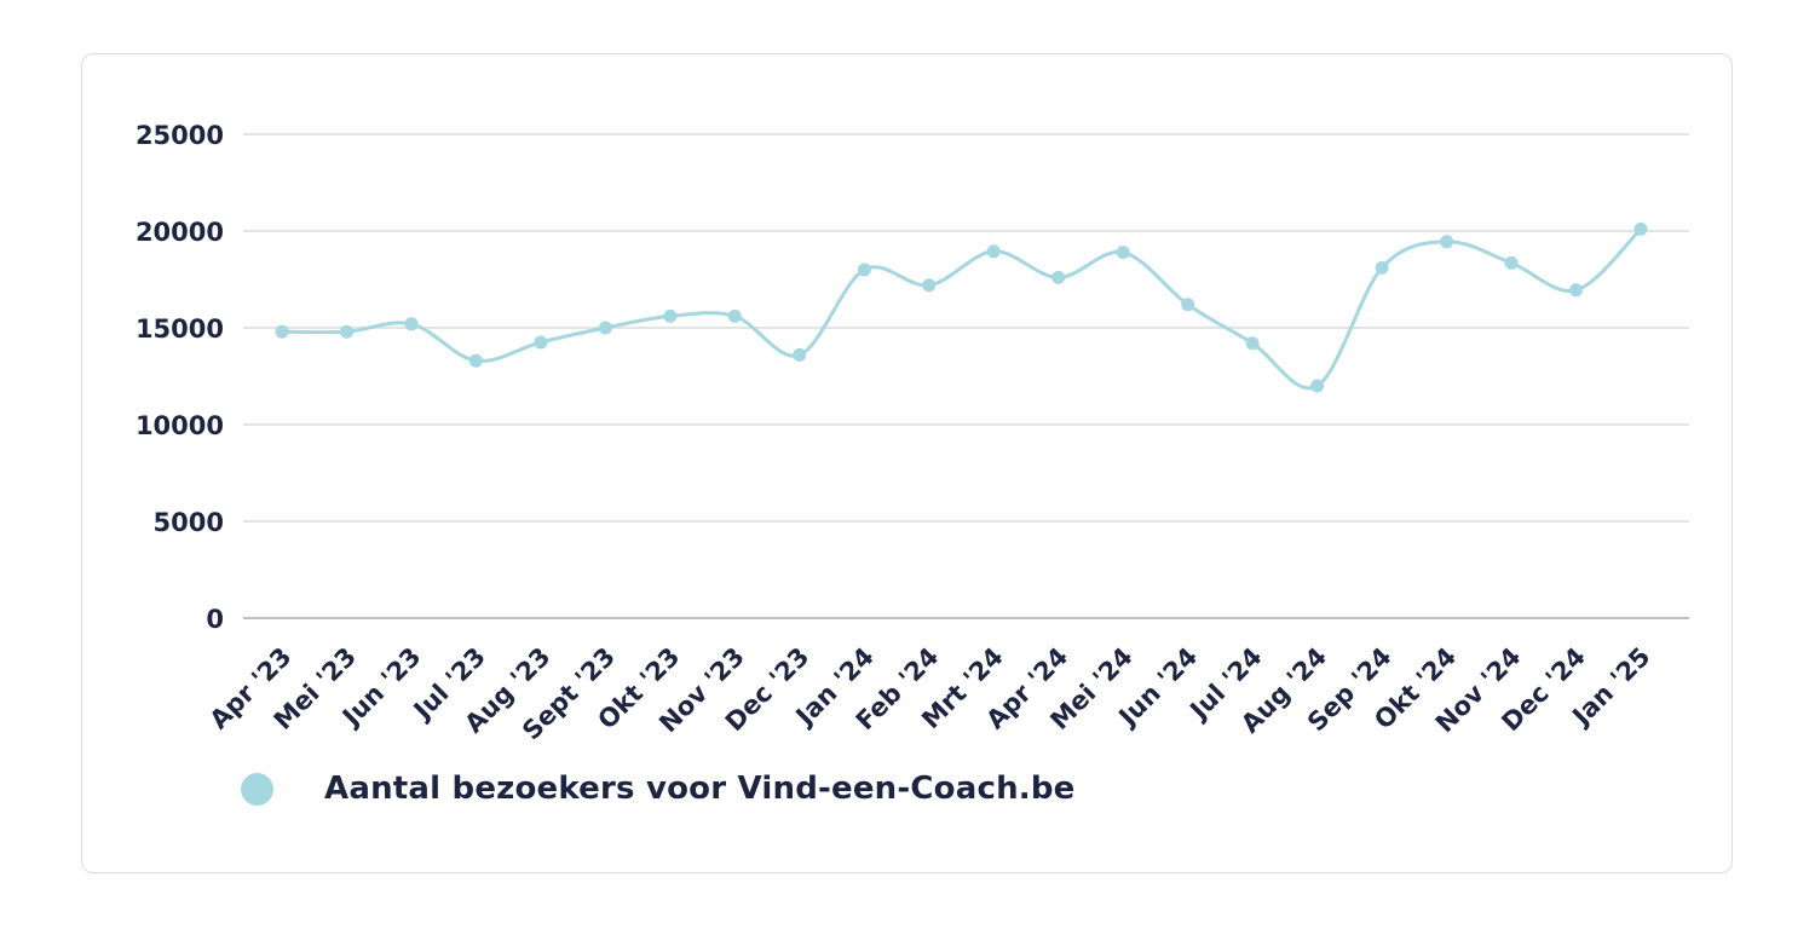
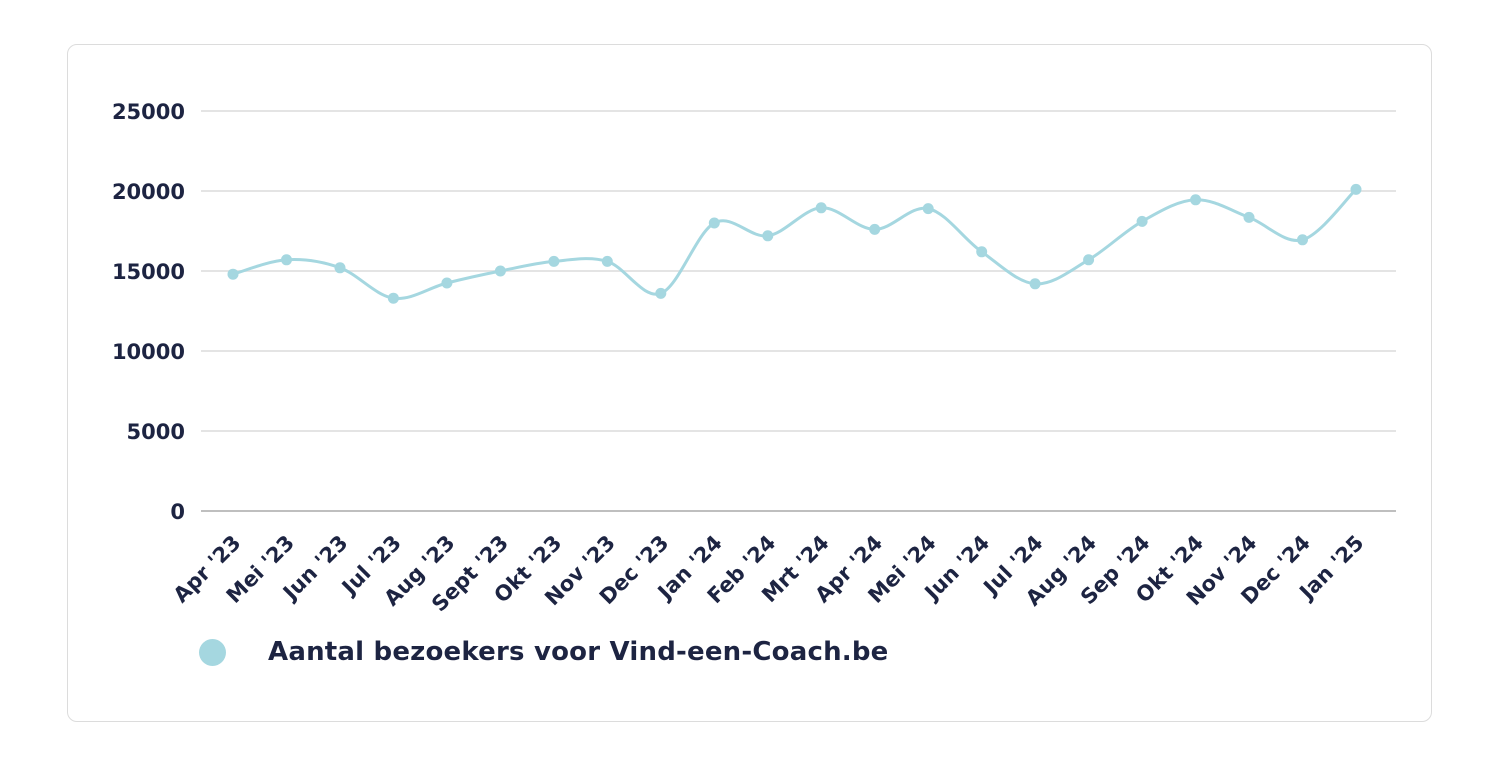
Mei '23: 14800 -> 15700
Aug '24: 12000 -> 15700
